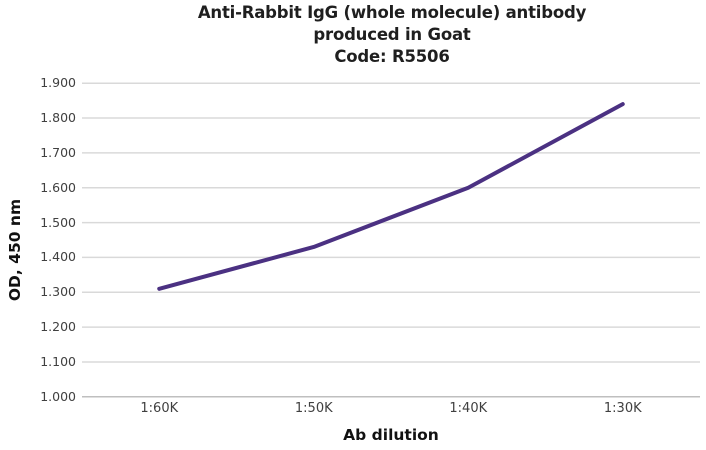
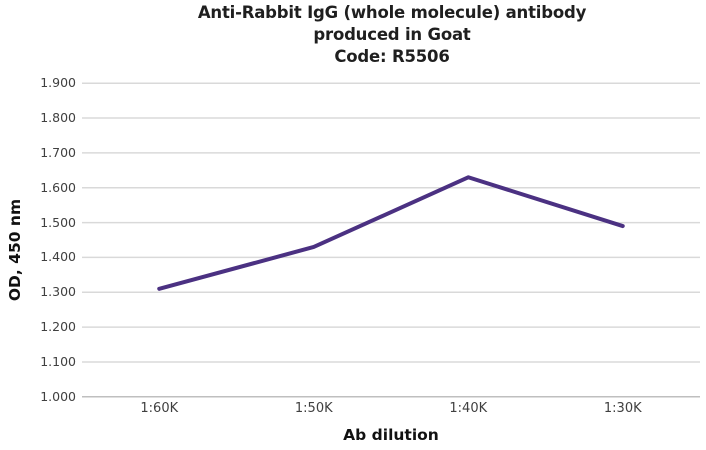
1:40K: 1.60 -> 1.63
1:30K: 1.84 -> 1.49
